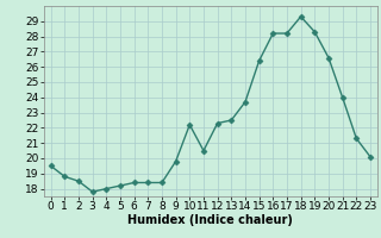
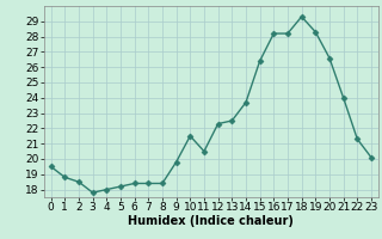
10: 22.2 -> 21.5
